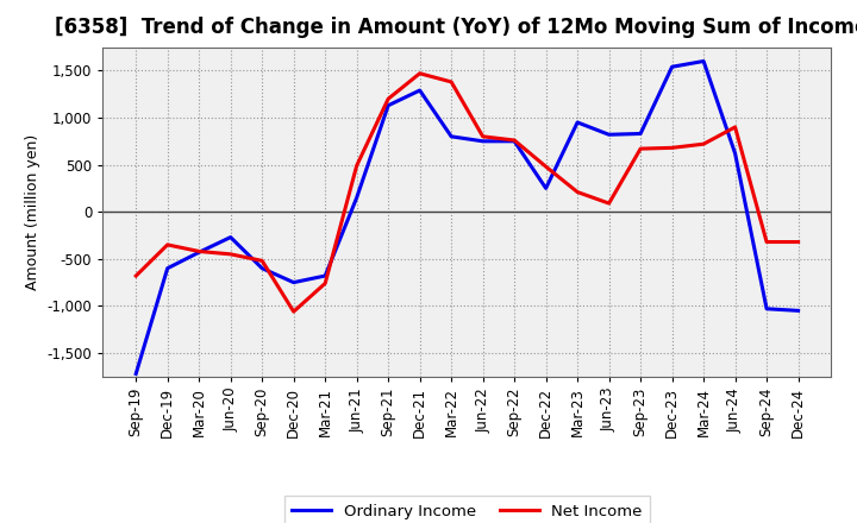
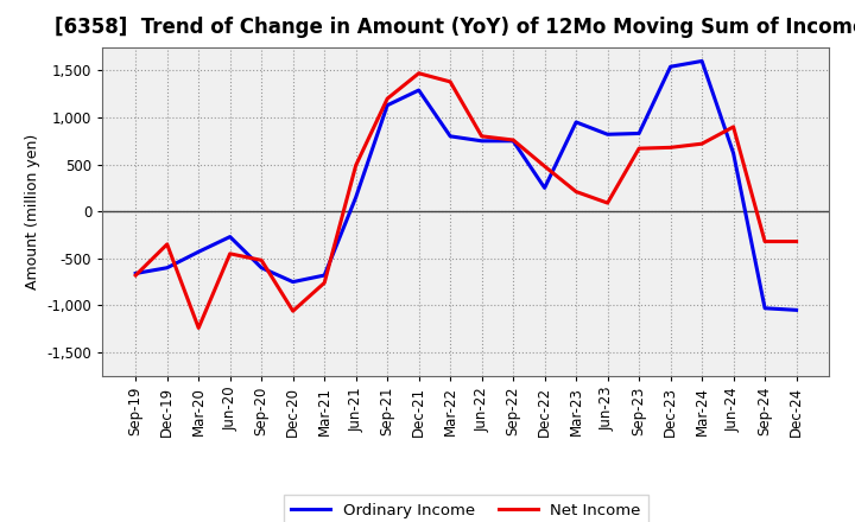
Ordinary Income/Sep-19: -1,720 -> -660
Net Income/Mar-20: -420 -> -1,240
